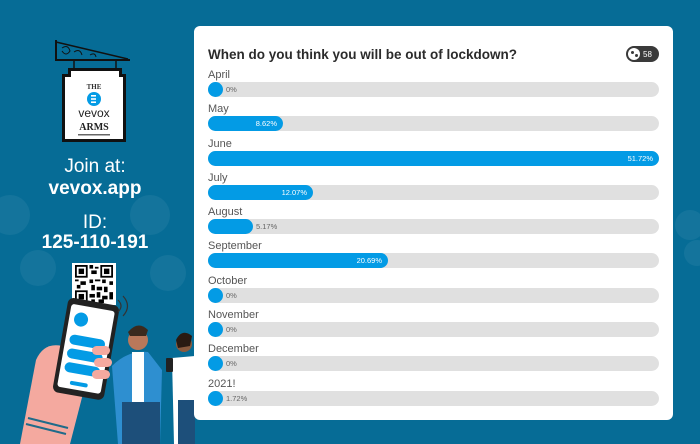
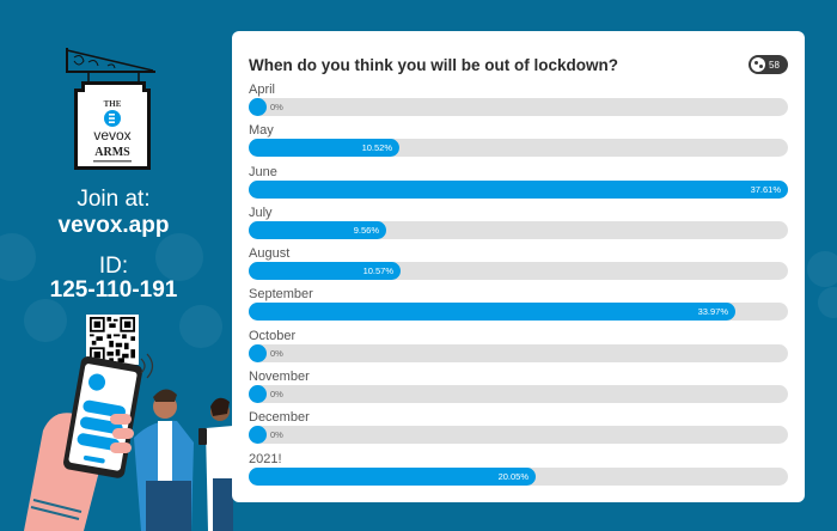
May: 8.62% -> 10.52%
June: 51.72% -> 37.61%
July: 12.07% -> 9.56%
August: 5.17% -> 10.57%
September: 20.69% -> 33.97%
2021!: 1.72% -> 20.05%
